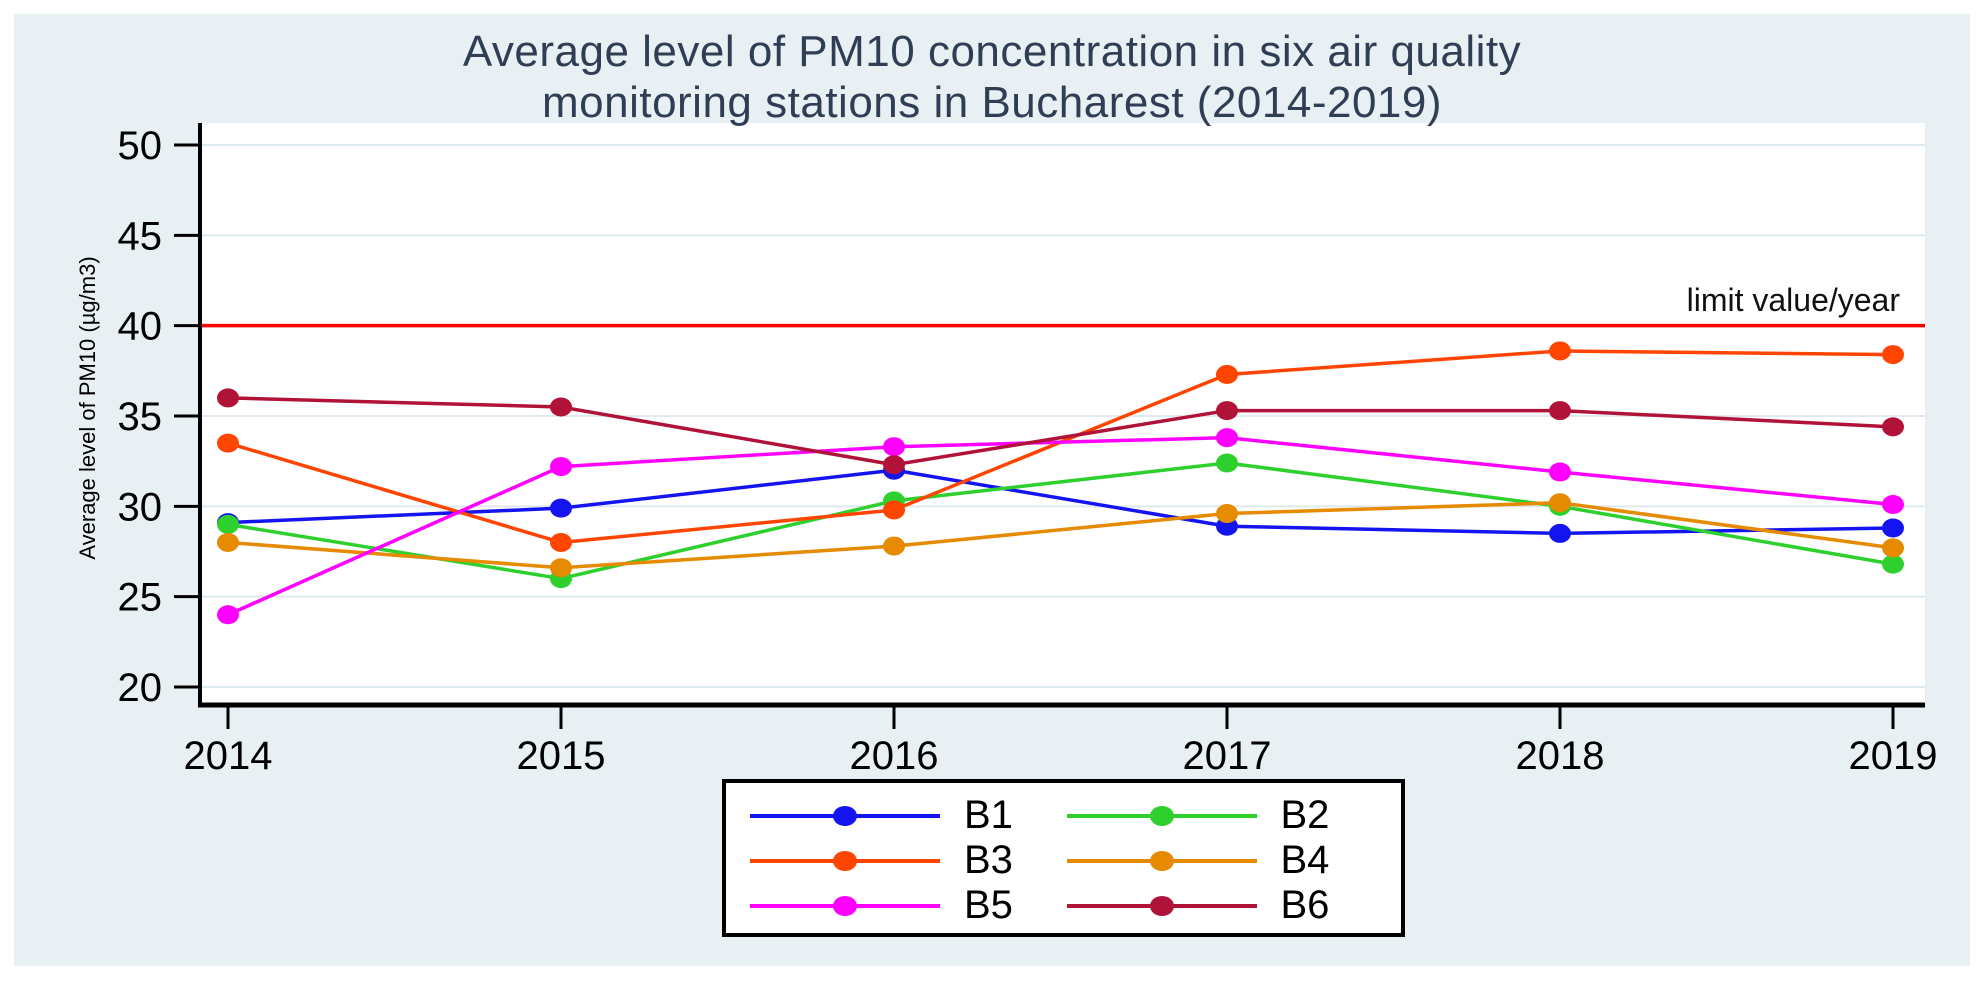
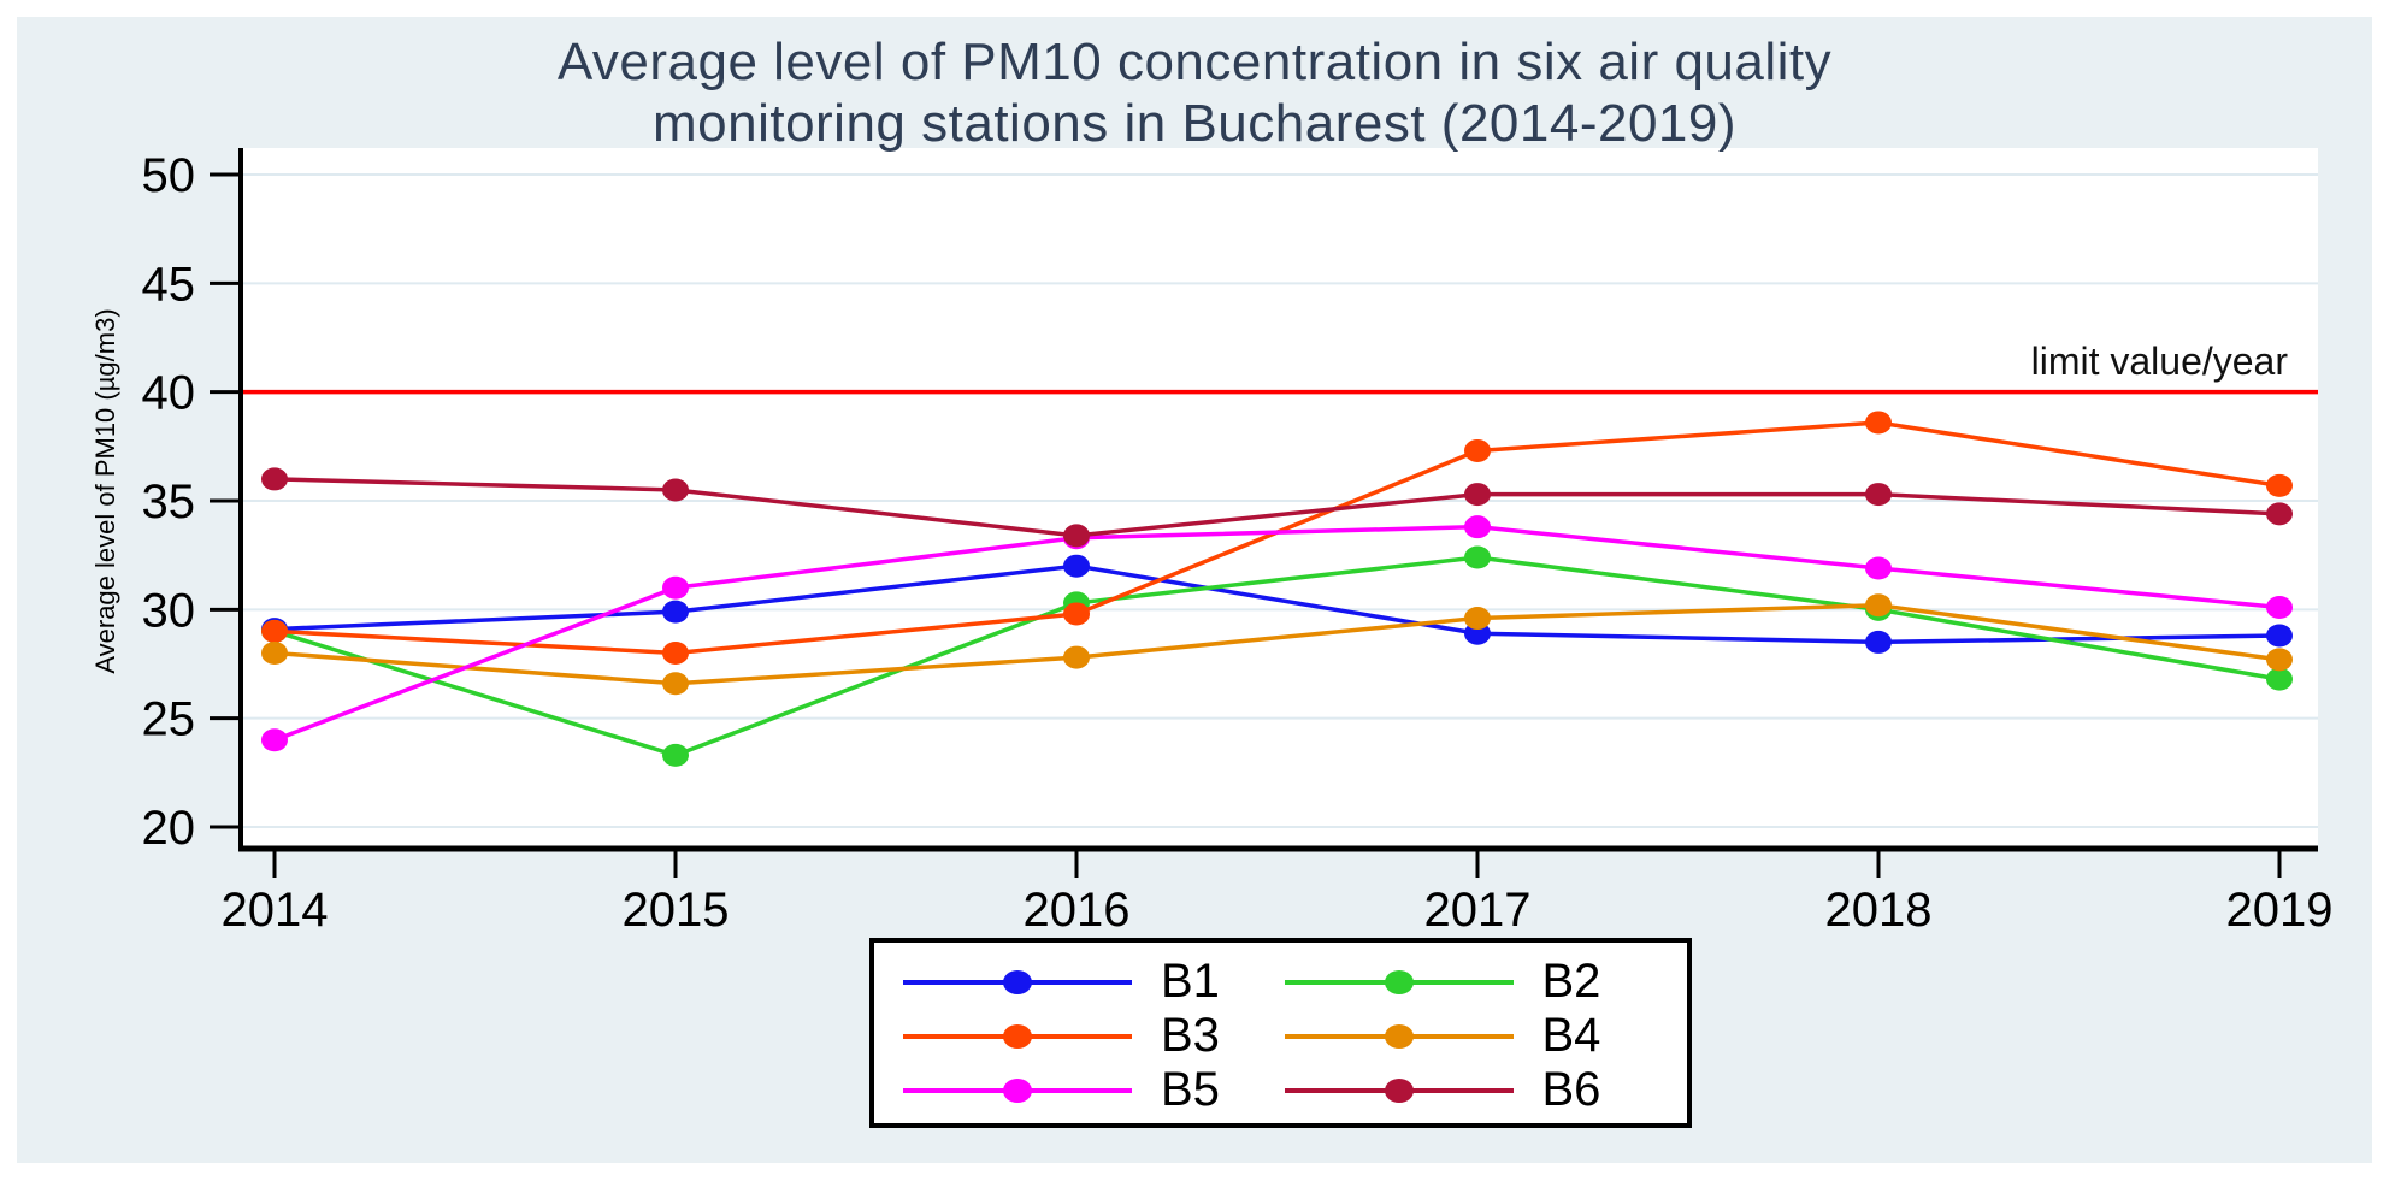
B3/2014: 33.5 -> 29.0
B2/2015: 26.0 -> 23.3
B5/2015: 32.2 -> 31.0
B6/2016: 32.3 -> 33.4
B3/2019: 38.4 -> 35.7
